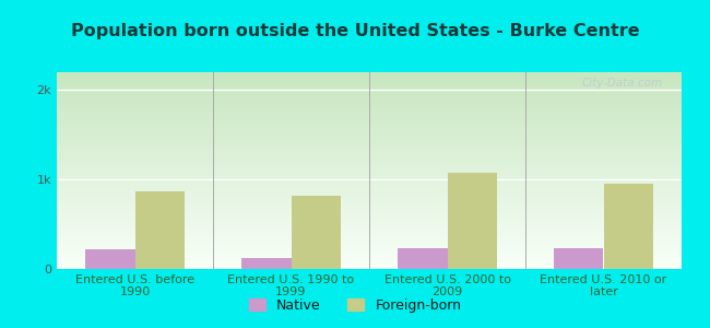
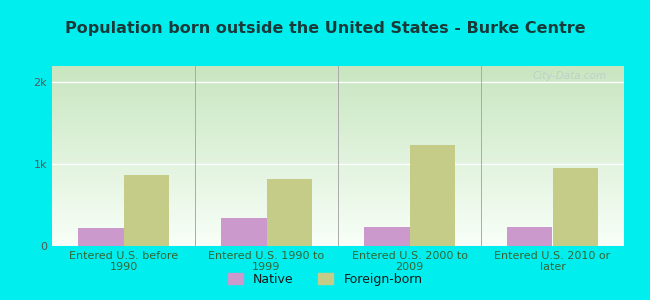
Native/Entered U.S. 1990 to 1999: 0.12k -> 0.34k
Foreign-born/Entered U.S. 2000 to 2009: 1.08k -> 1.24k
